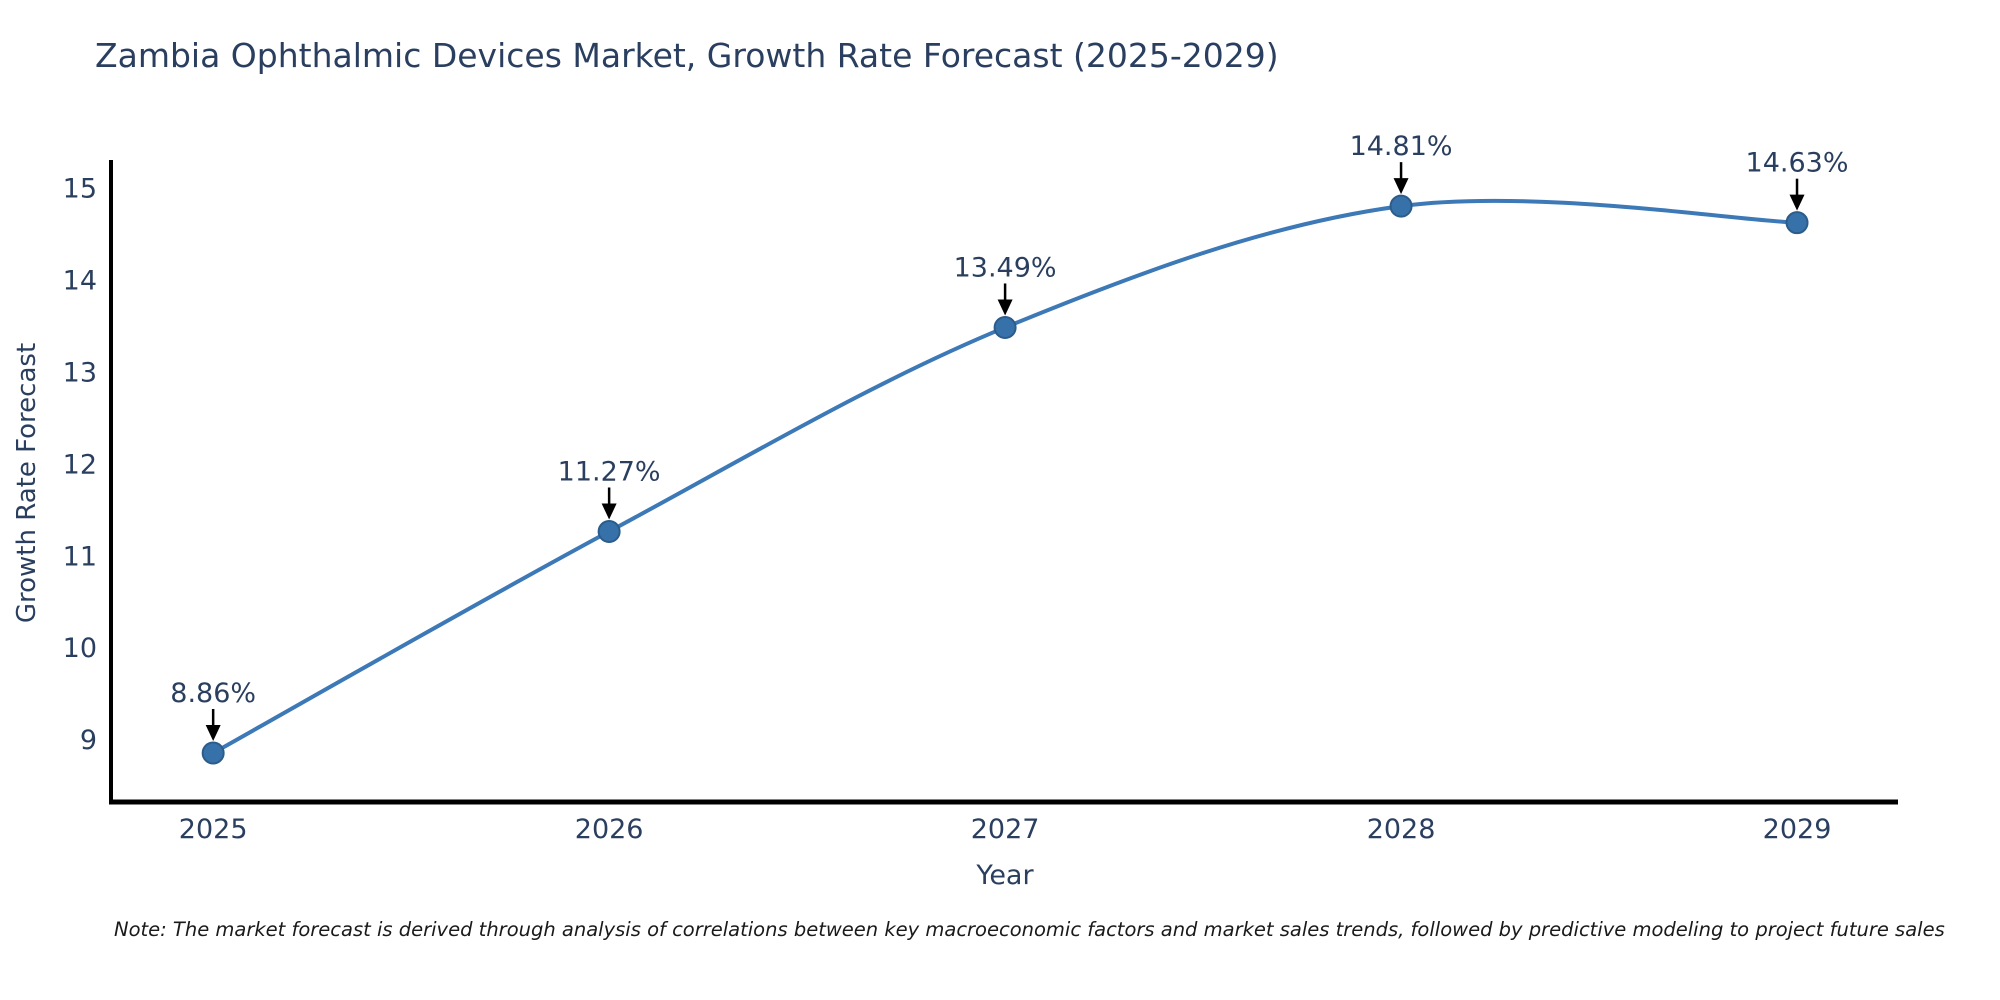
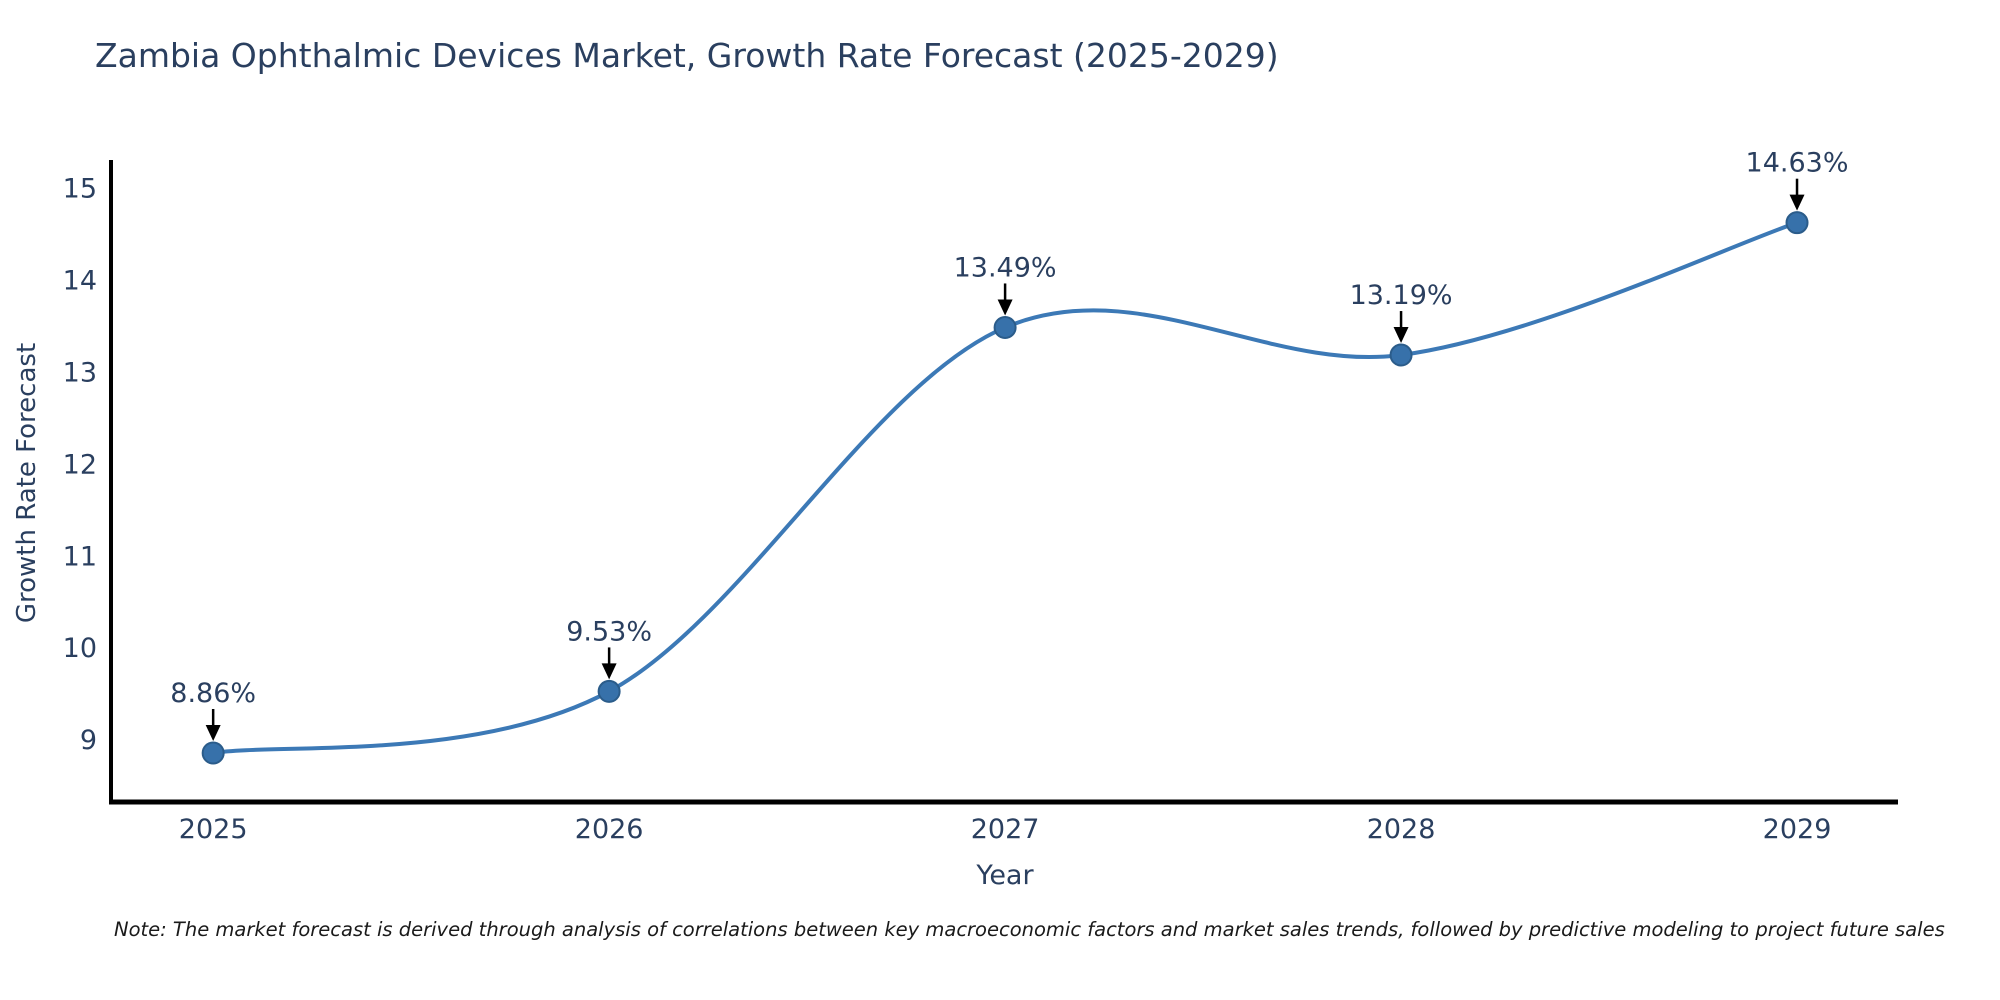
2026: 11.27% -> 9.53%
2028: 14.81% -> 13.19%
